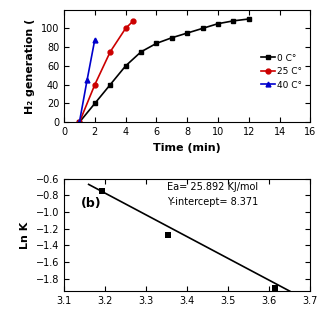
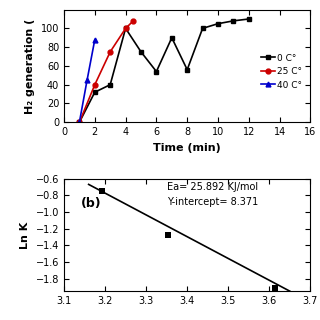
0 C°/2: 20 -> 32
0 C°/4: 60 -> 100
0 C°/6: 84 -> 54
0 C°/8: 95 -> 56
